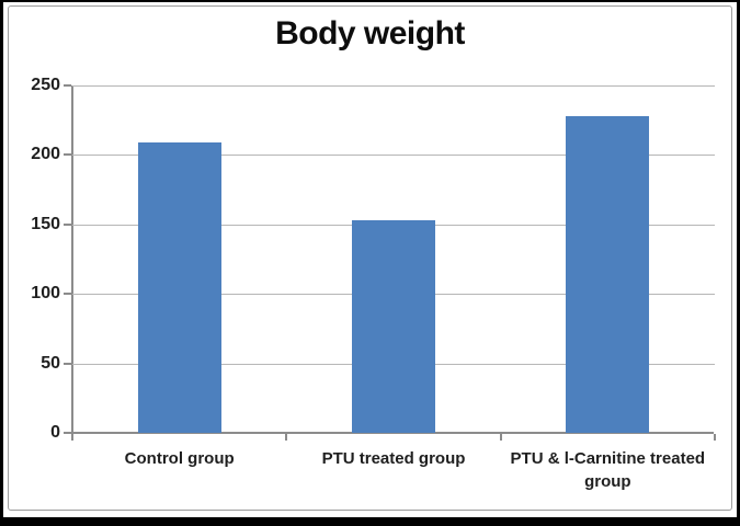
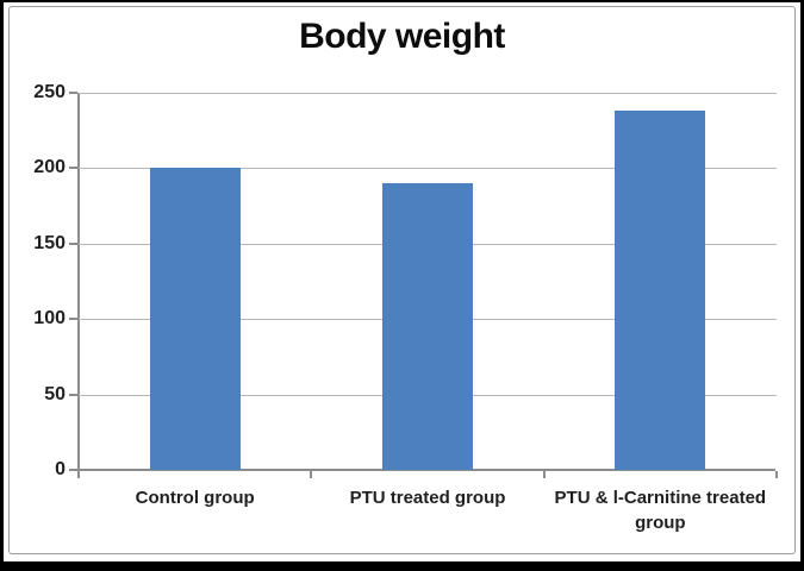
Control group: 209 -> 200
PTU treated group: 153 -> 190
PTU & l-Carnitine treated group: 228 -> 238
